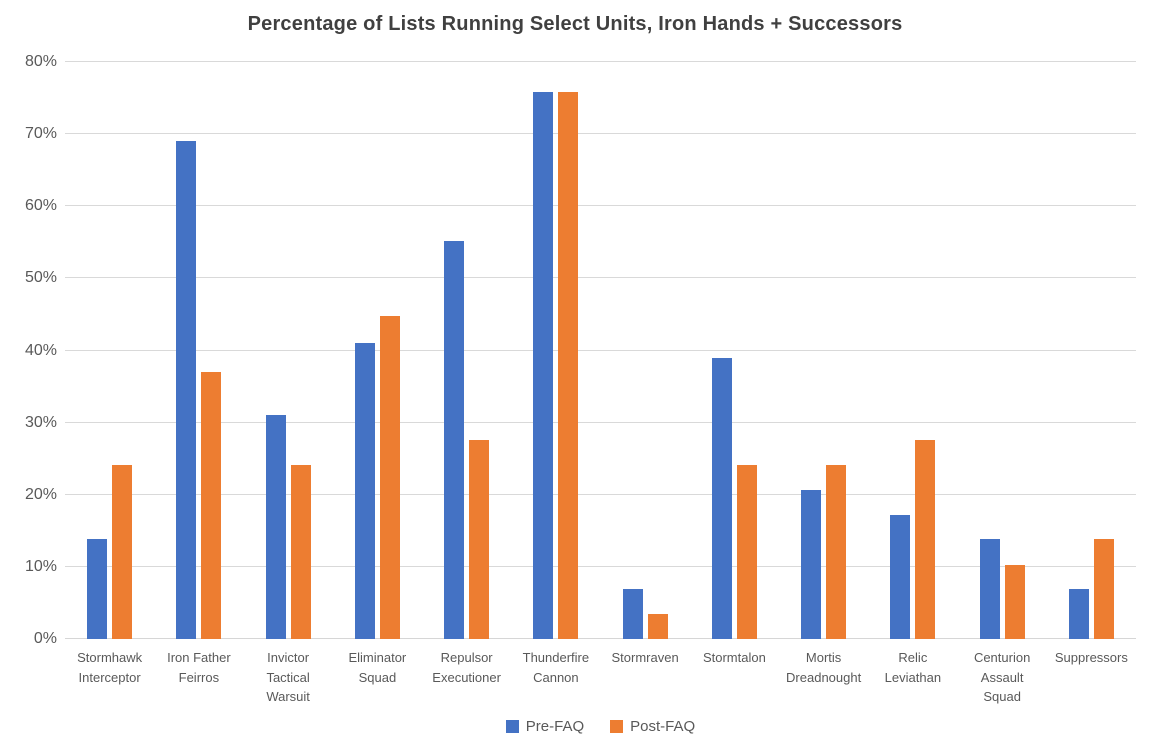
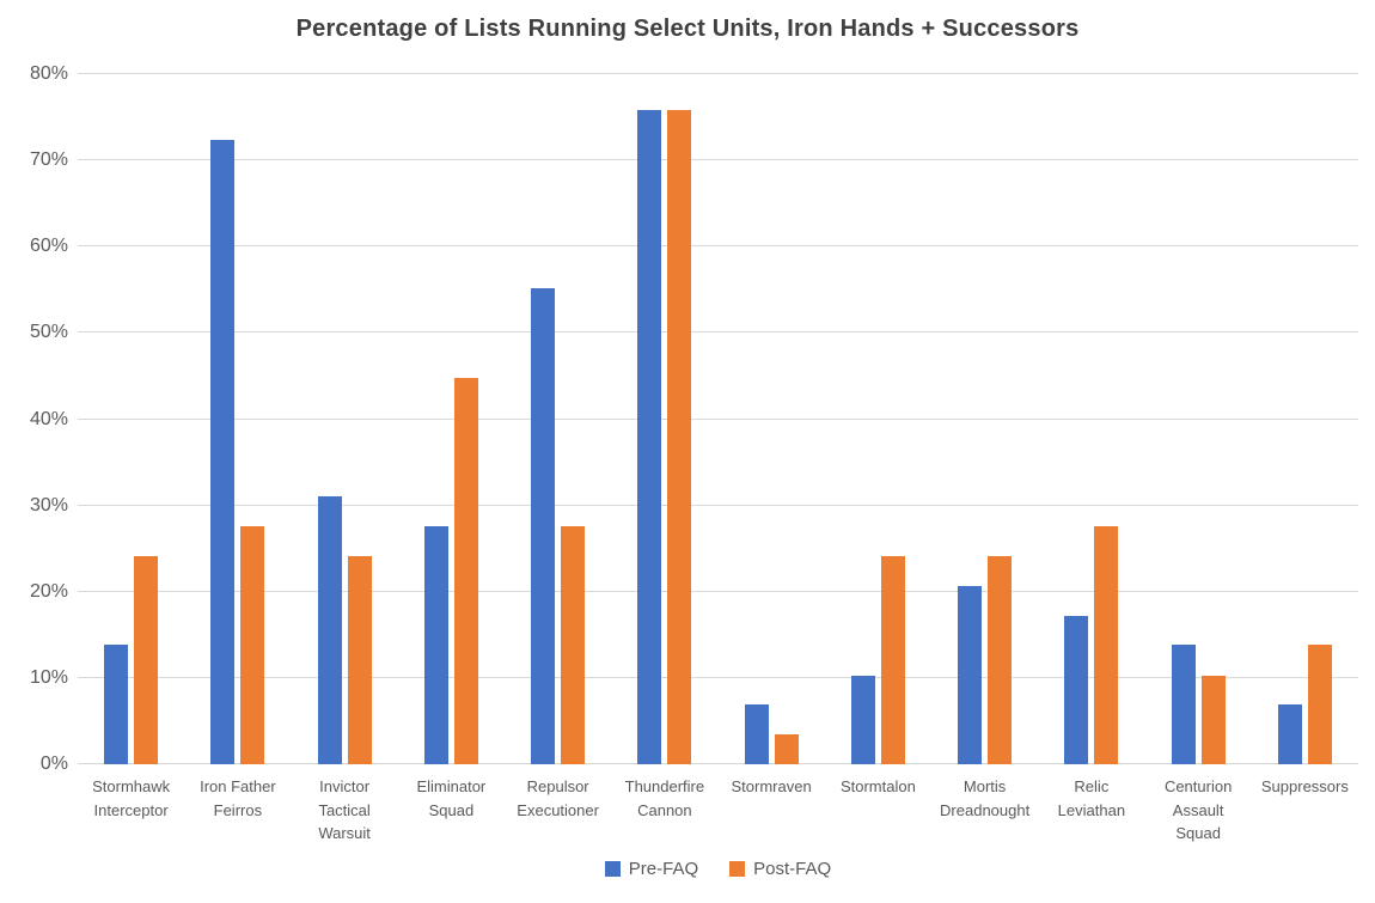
Pre-FAQ/Iron Father Feirros: 69% -> 72%
Post-FAQ/Iron Father Feirros: 37% -> 28%
Pre-FAQ/Eliminator Squad: 41% -> 28%
Pre-FAQ/Stormtalon: 39% -> 10%
